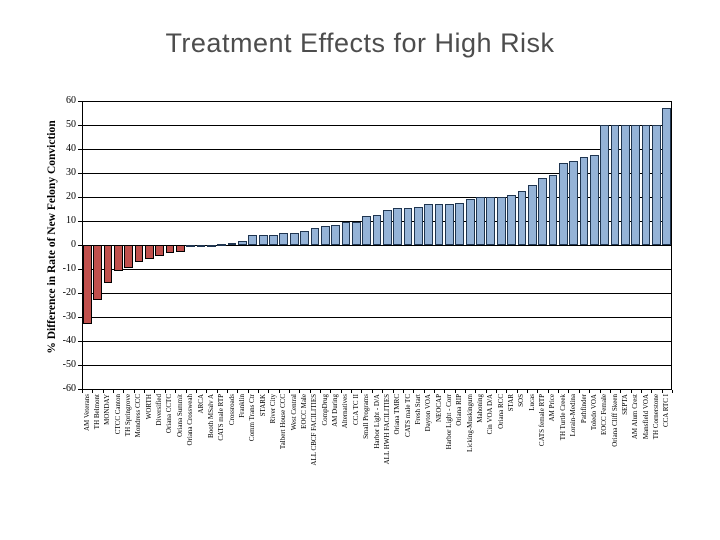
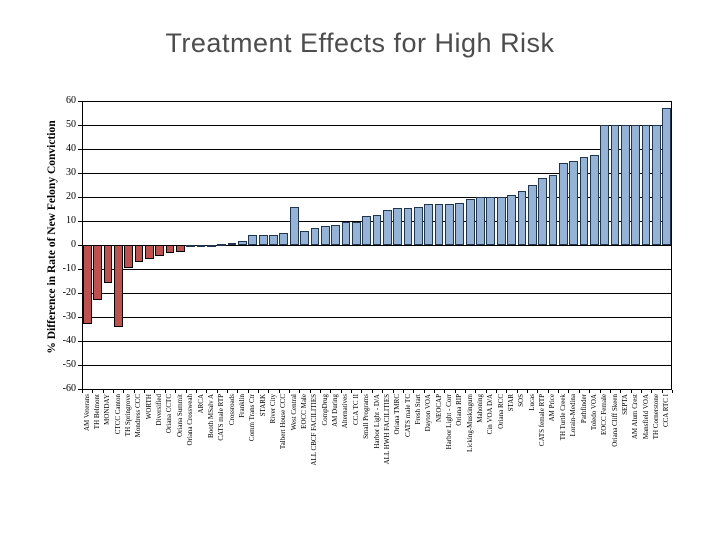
CTCC Canton: -11 -> -34
West Central: 5 -> 16
